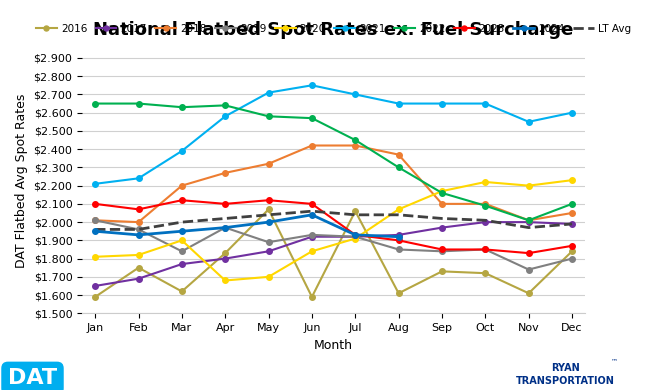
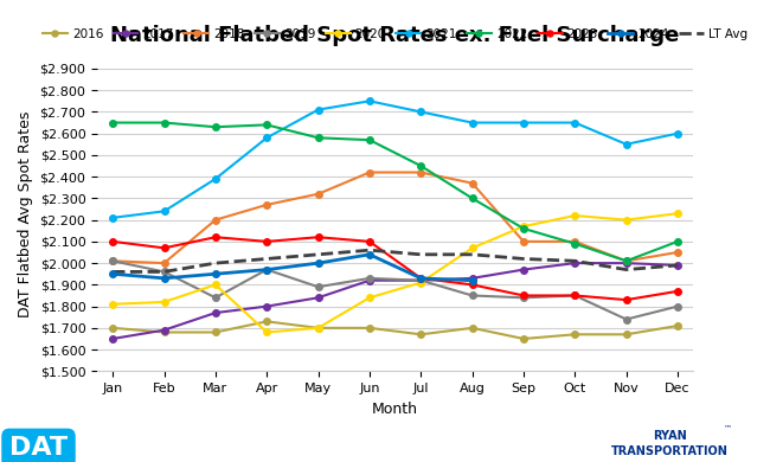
2016/Jan: $1.59 -> $1.70
2016/Feb: $1.75 -> $1.68
2016/Mar: $1.62 -> $1.68
2016/Apr: $1.83 -> $1.73
2016/May: $2.07 -> $1.70
2016/Jun: $1.59 -> $1.70
2016/Jul: $2.06 -> $1.67
2016/Aug: $1.61 -> $1.70
2016/Sep: $1.73 -> $1.65
2016/Oct: $1.72 -> $1.67
2016/Nov: $1.61 -> $1.67
2016/Dec: $1.84 -> $1.71
